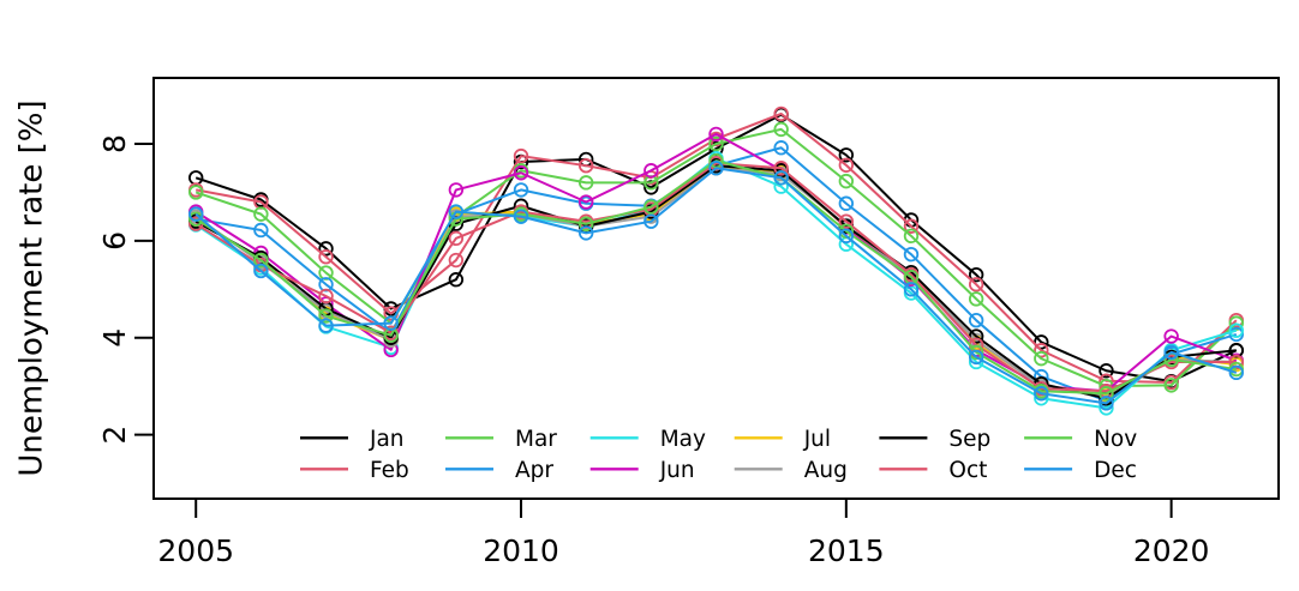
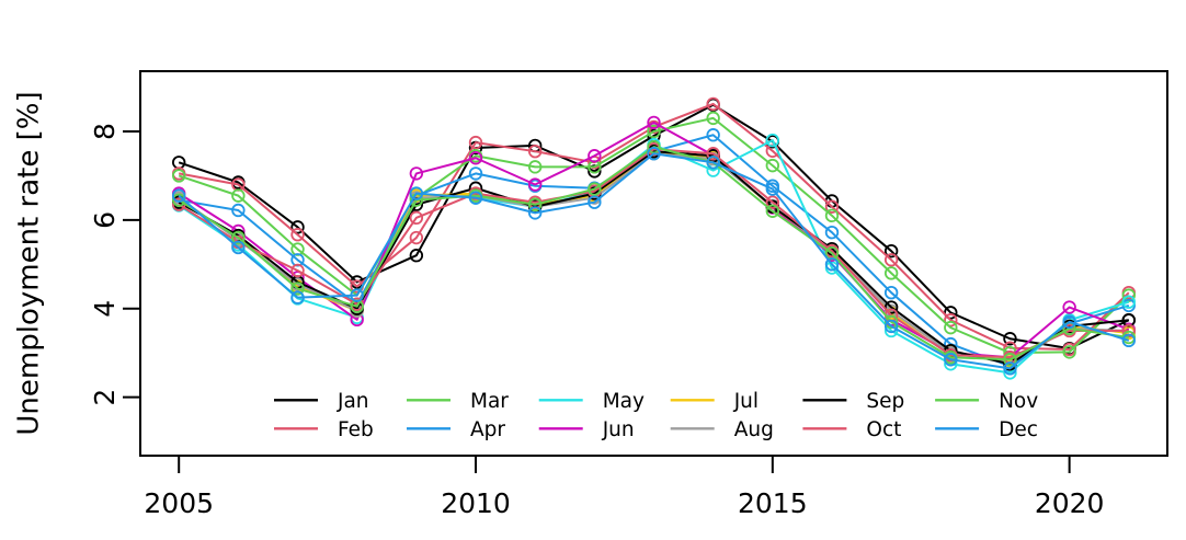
May/2015: 5.9 -> 7.8
Dec/2015: 6.1 -> 6.7
